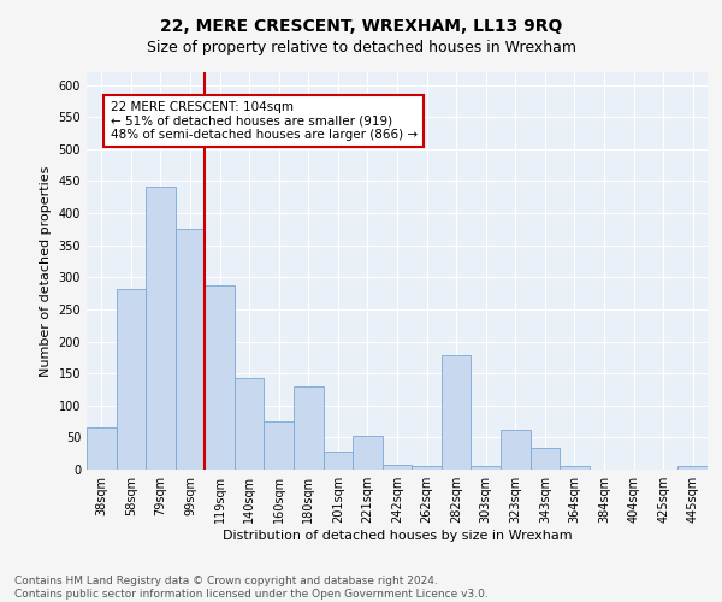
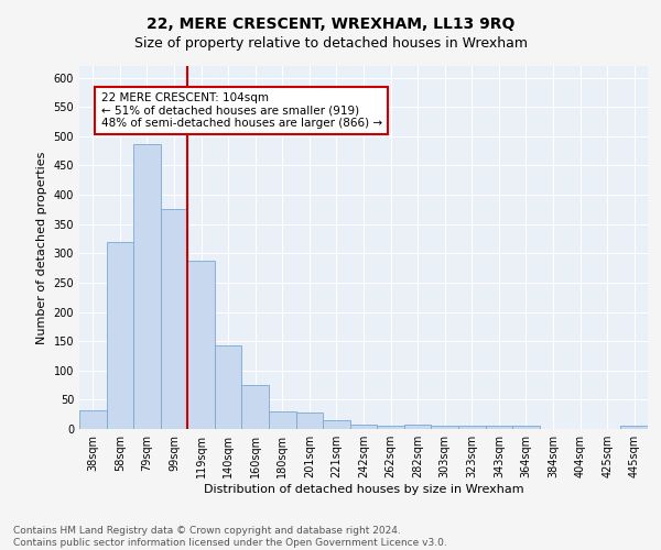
38sqm: 66 -> 32
58sqm: 282 -> 320
79sqm: 442 -> 487
180sqm: 130 -> 31
221sqm: 52 -> 15
282sqm: 178 -> 7
323sqm: 62 -> 5
343sqm: 34 -> 5
